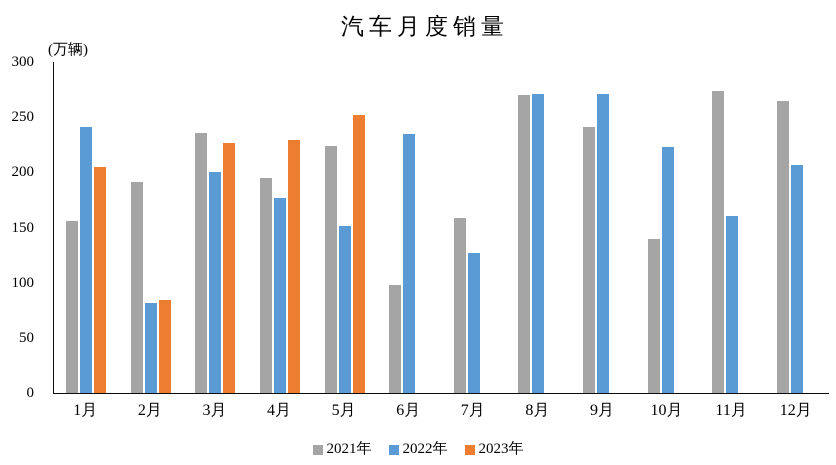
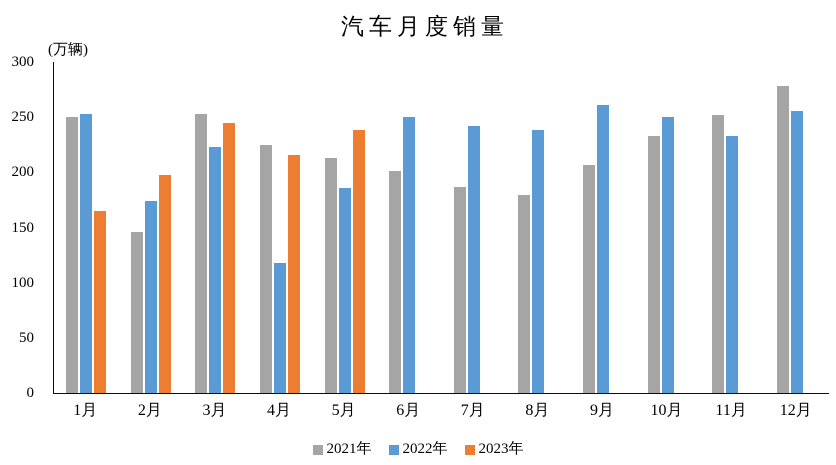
2021年/1月: 156 -> 250
2022年/1月: 241 -> 253
2023年/1月: 205 -> 165
2021年/2月: 191 -> 146
2022年/2月: 82 -> 174
2023年/2月: 84 -> 198
2021年/3月: 236 -> 253
2022年/3月: 200 -> 223
2023年/3月: 227 -> 245
2021年/4月: 195 -> 225
2022年/4月: 177 -> 118
2023年/4月: 229 -> 216
2021年/5月: 224 -> 213
2022年/5月: 151 -> 186
2023年/5月: 252 -> 238
2021年/6月: 98 -> 202
2022年/6月: 235 -> 250
2021年/7月: 159 -> 186
2022年/7月: 127 -> 242
2021年/8月: 270 -> 180
2022年/8月: 271 -> 238
2021年/9月: 241 -> 207
2022年/9月: 271 -> 261
2021年/10月: 140 -> 233
2022年/10月: 223 -> 250
2021年/11月: 274 -> 252
2022年/11月: 160 -> 233
2021年/12月: 265 -> 279
2022年/12月: 207 -> 256
